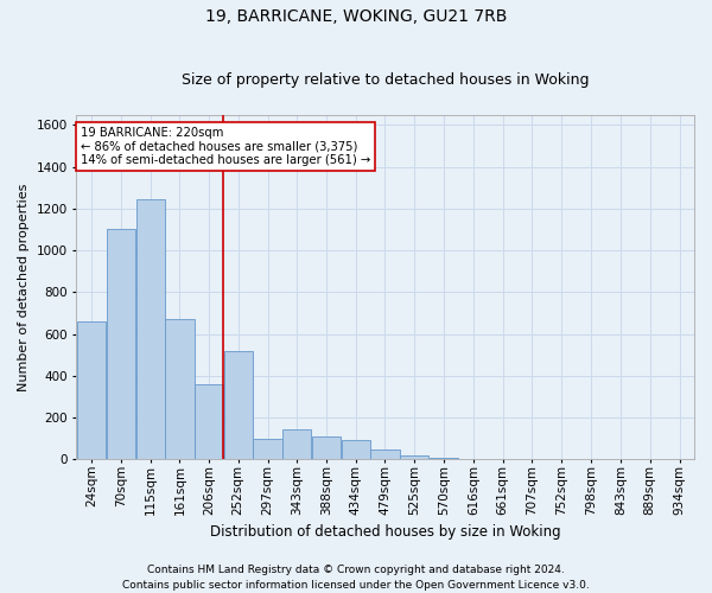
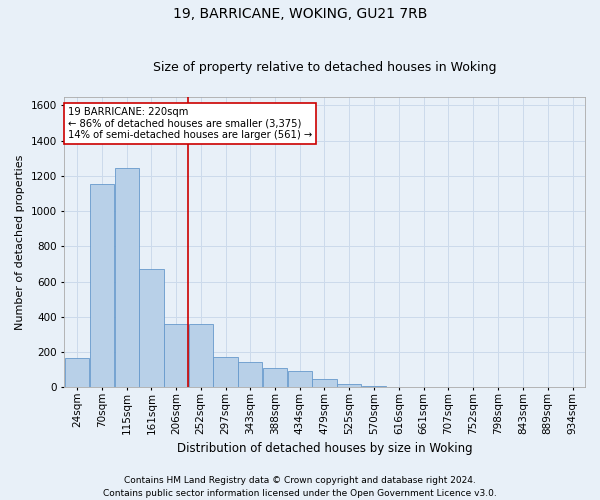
24sqm: 660 -> 160
70sqm: 1100 -> 1160
252sqm: 520 -> 360
297sqm: 100 -> 180
